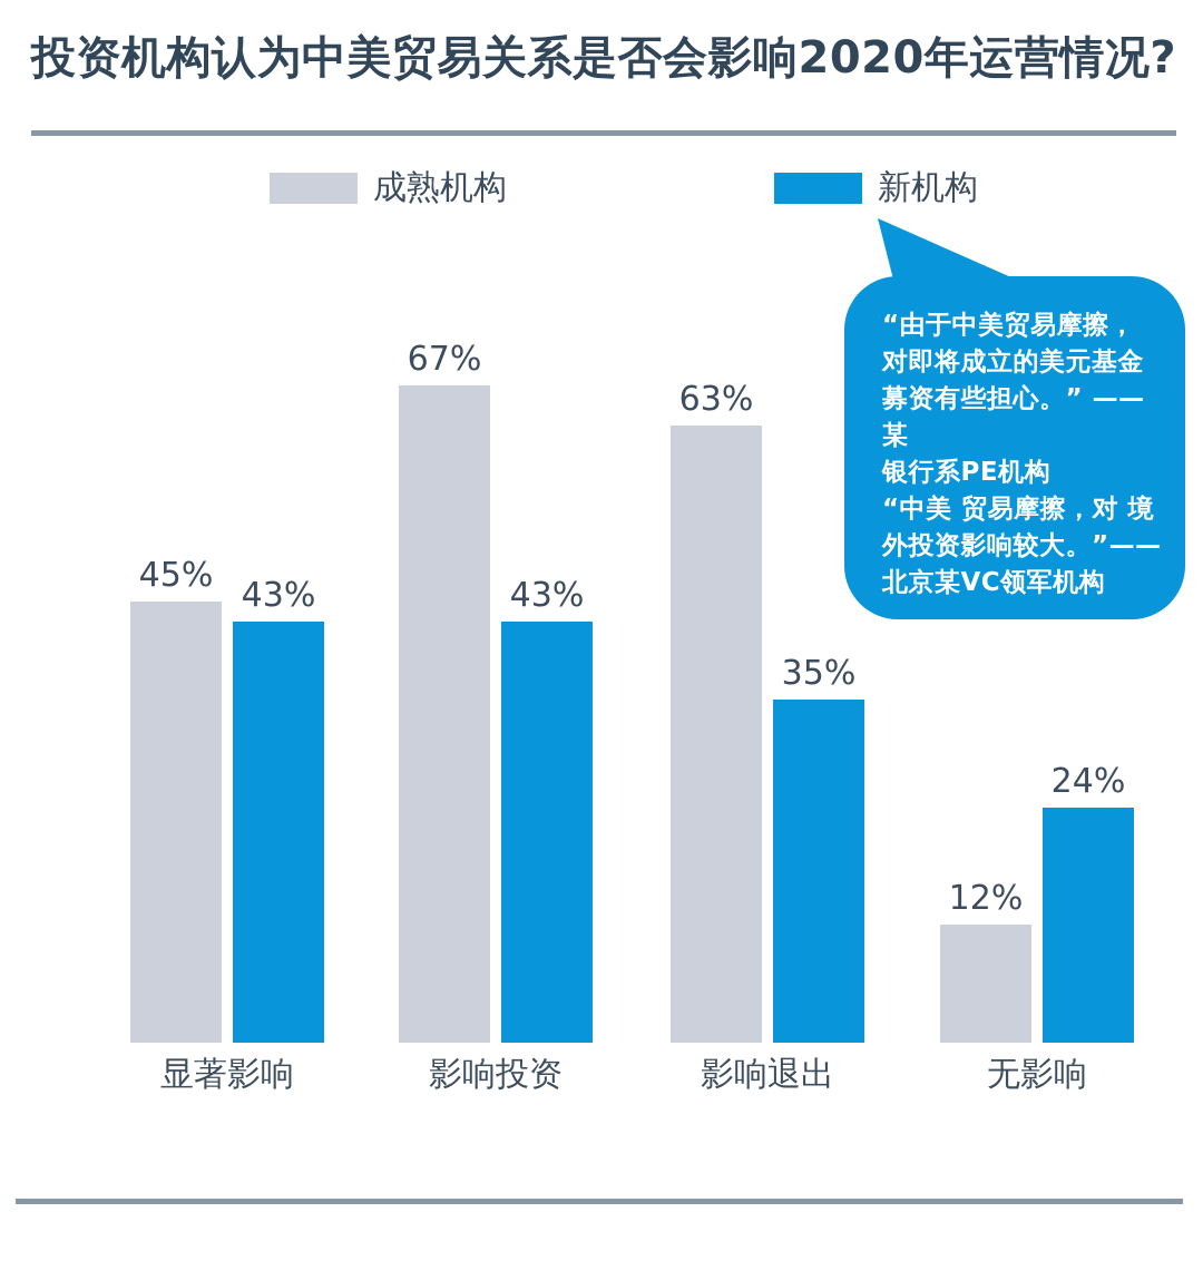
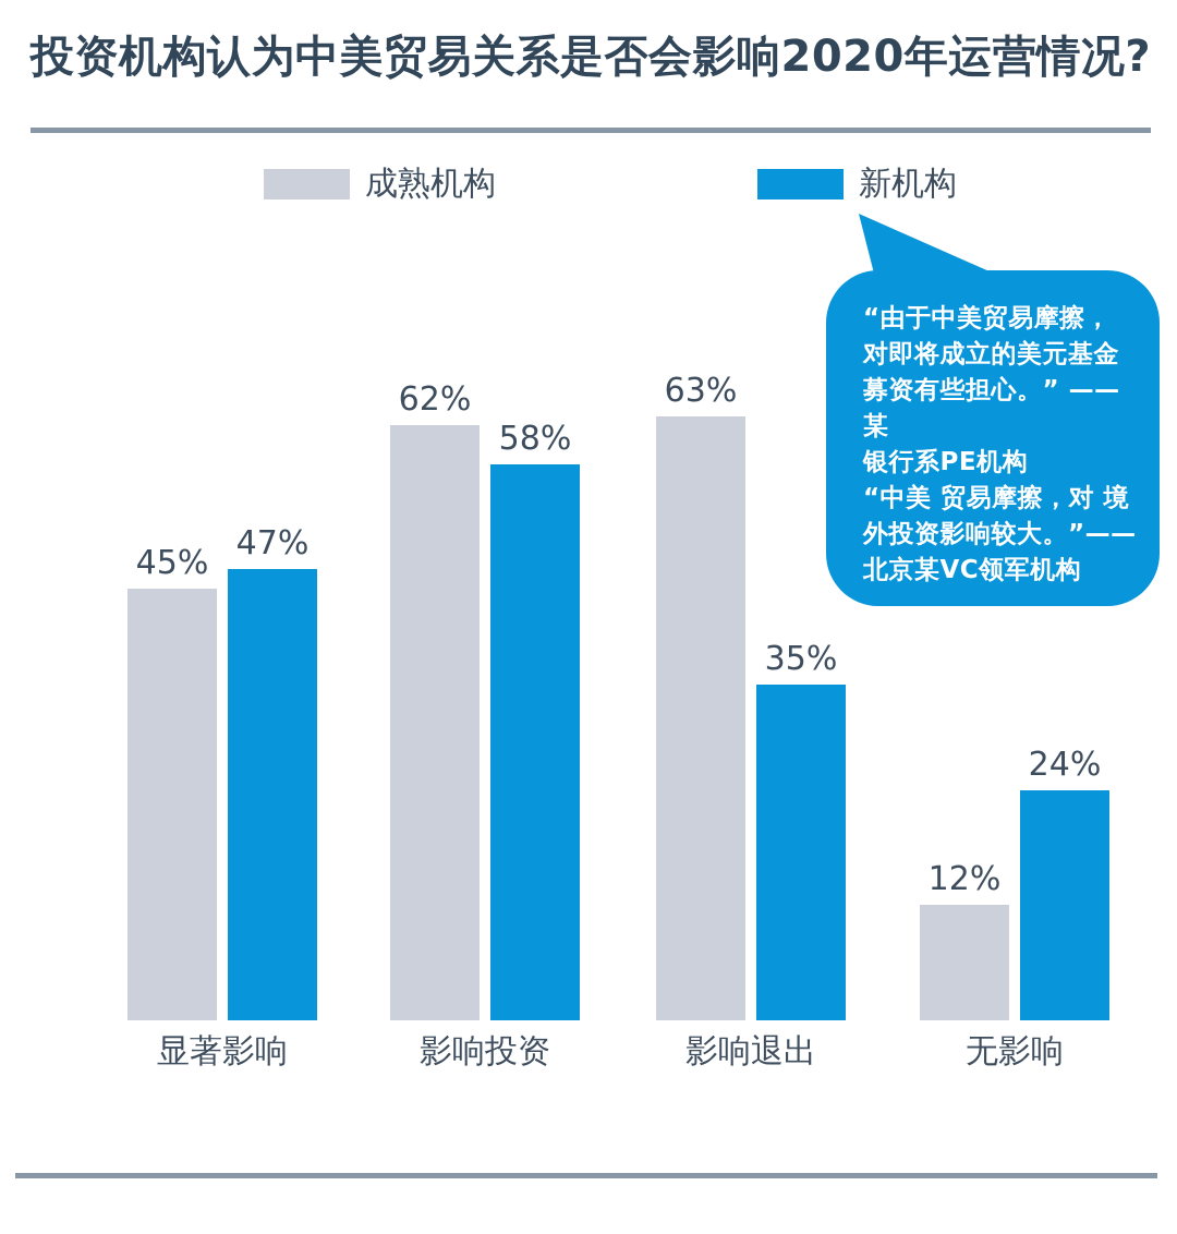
新机构/显著影响: 43% -> 47%
成熟机构/影响投资: 67% -> 62%
新机构/影响投资: 43% -> 58%
